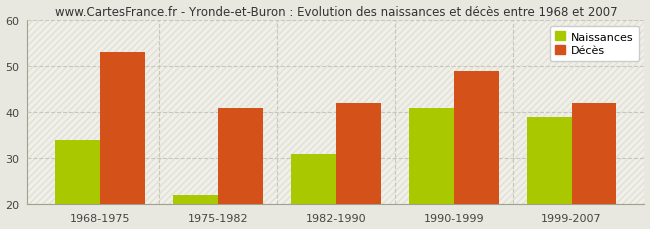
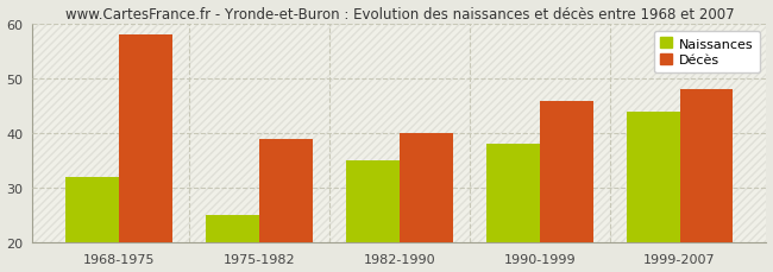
Naissances/1968-1975: 34 -> 32
Décès/1968-1975: 53 -> 58
Naissances/1975-1982: 22 -> 25
Décès/1975-1982: 41 -> 39
Naissances/1982-1990: 31 -> 35
Décès/1982-1990: 42 -> 40
Naissances/1990-1999: 41 -> 38
Décès/1990-1999: 49 -> 46
Naissances/1999-2007: 39 -> 44
Décès/1999-2007: 42 -> 48
